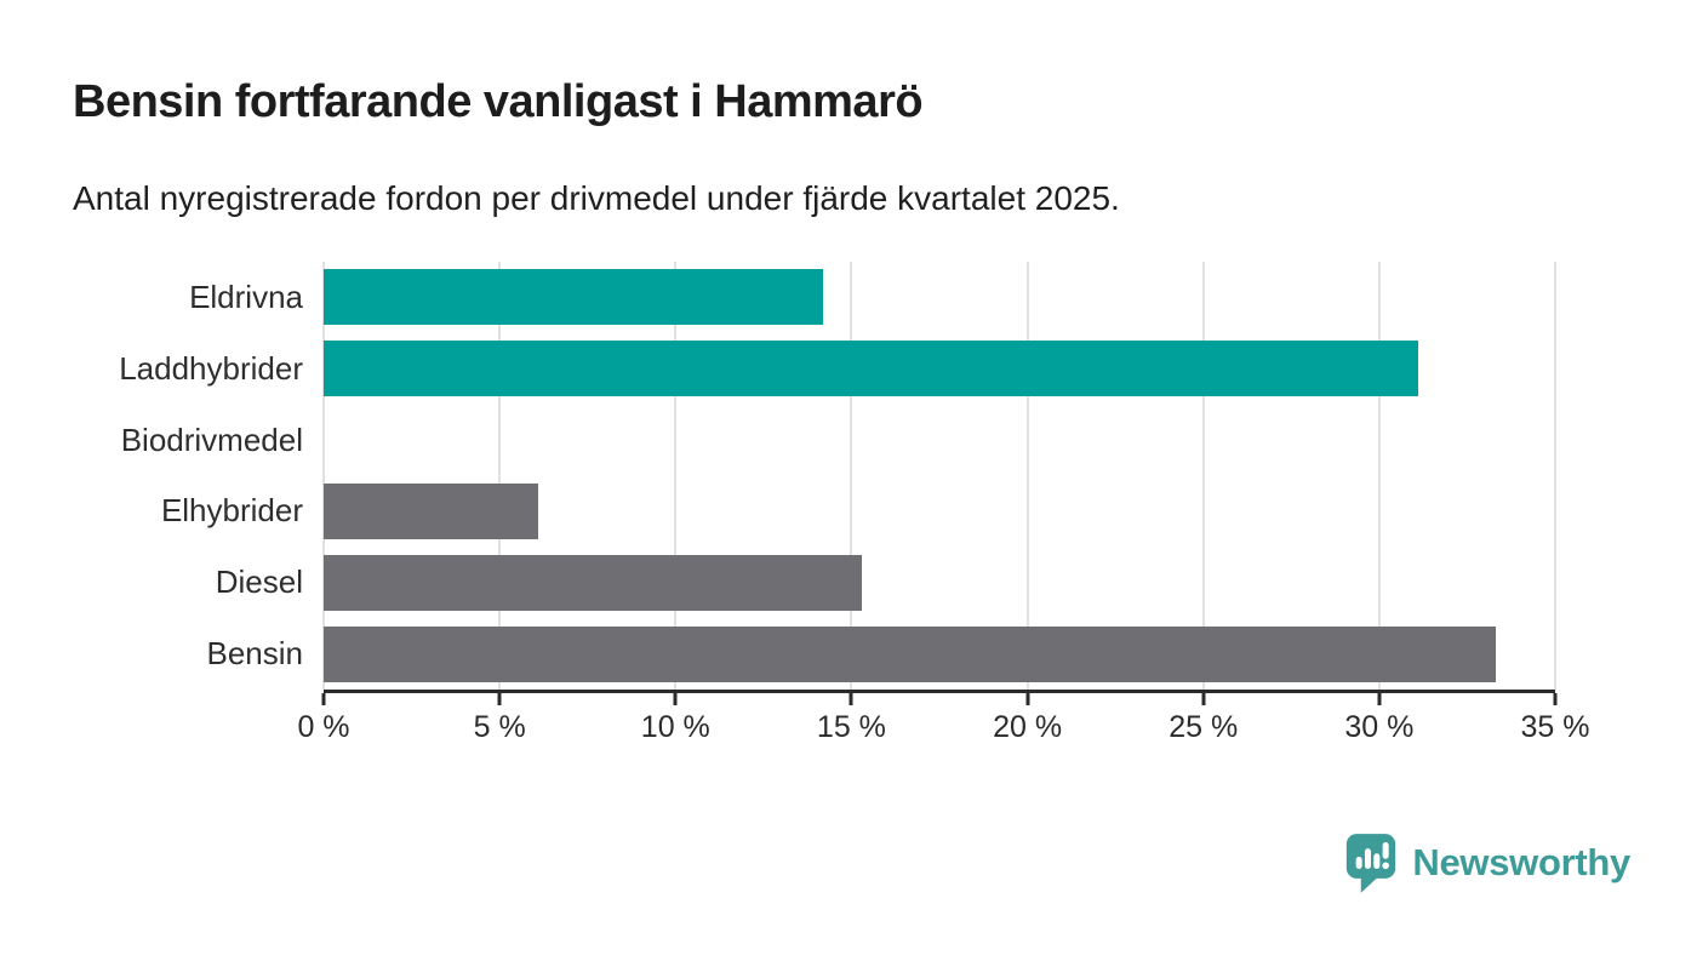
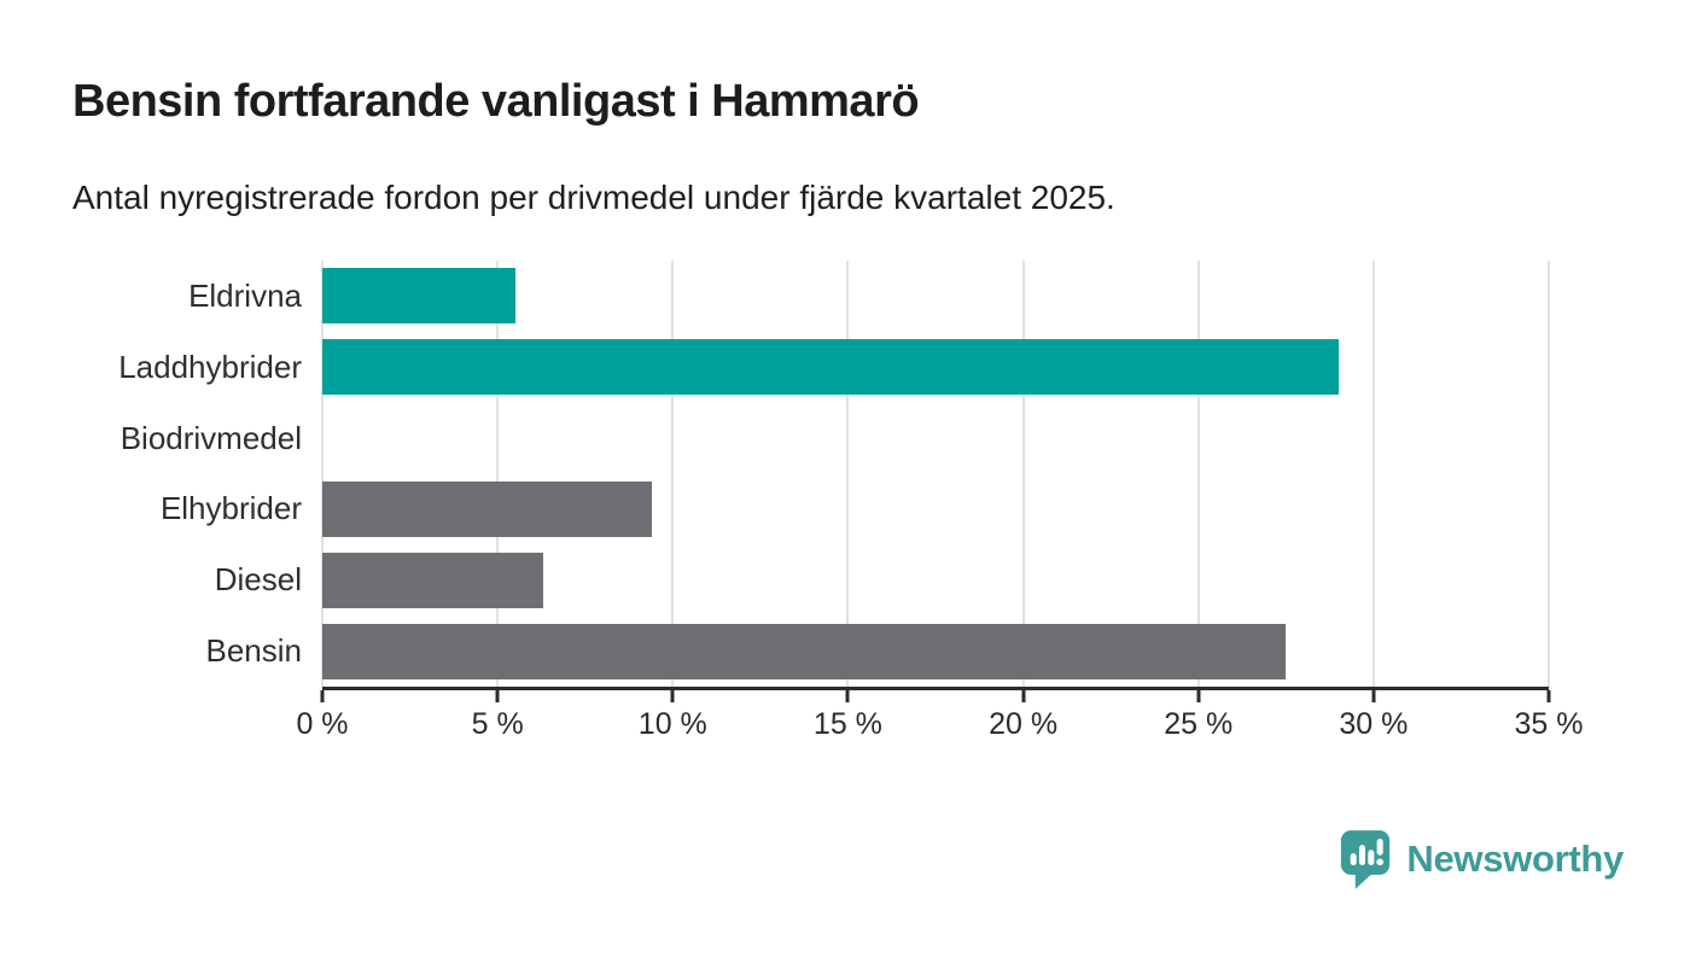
Eldrivna: 14.2% -> 5.5%
Laddhybrider: 31.1% -> 29.0%
Elhybrider: 6.1% -> 9.4%
Diesel: 15.3% -> 6.3%
Bensin: 33.3% -> 27.5%
